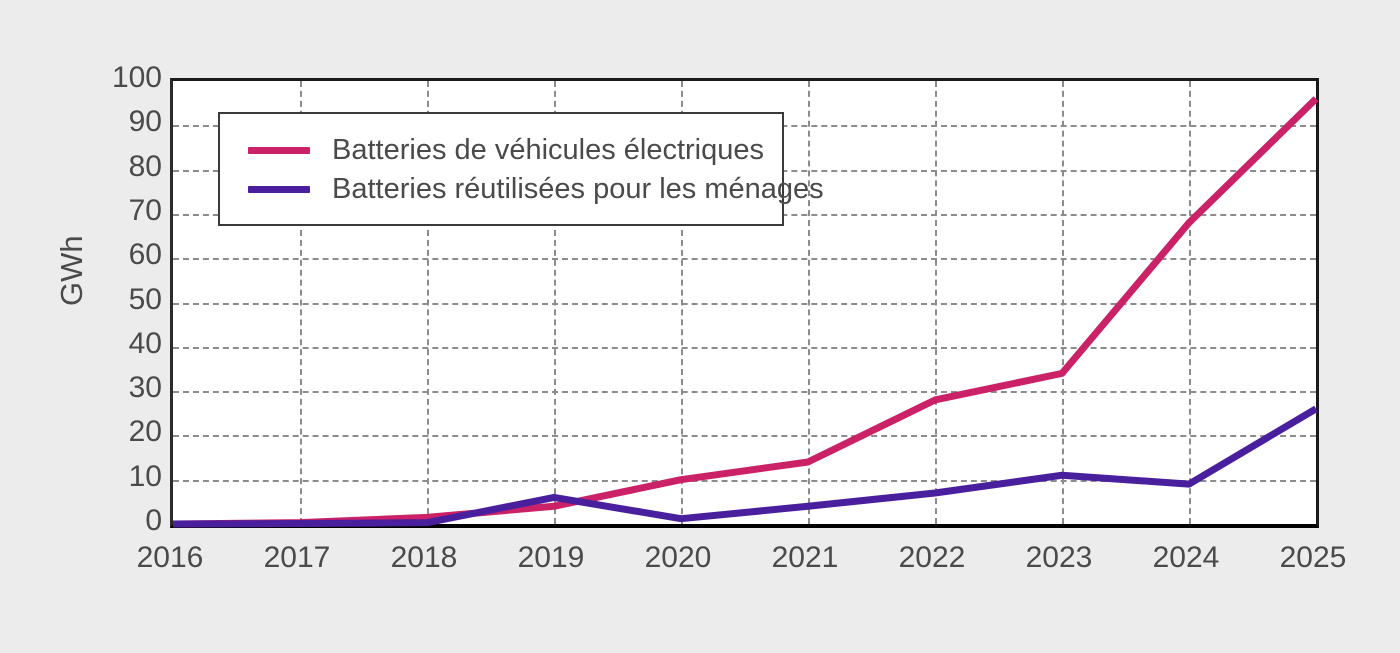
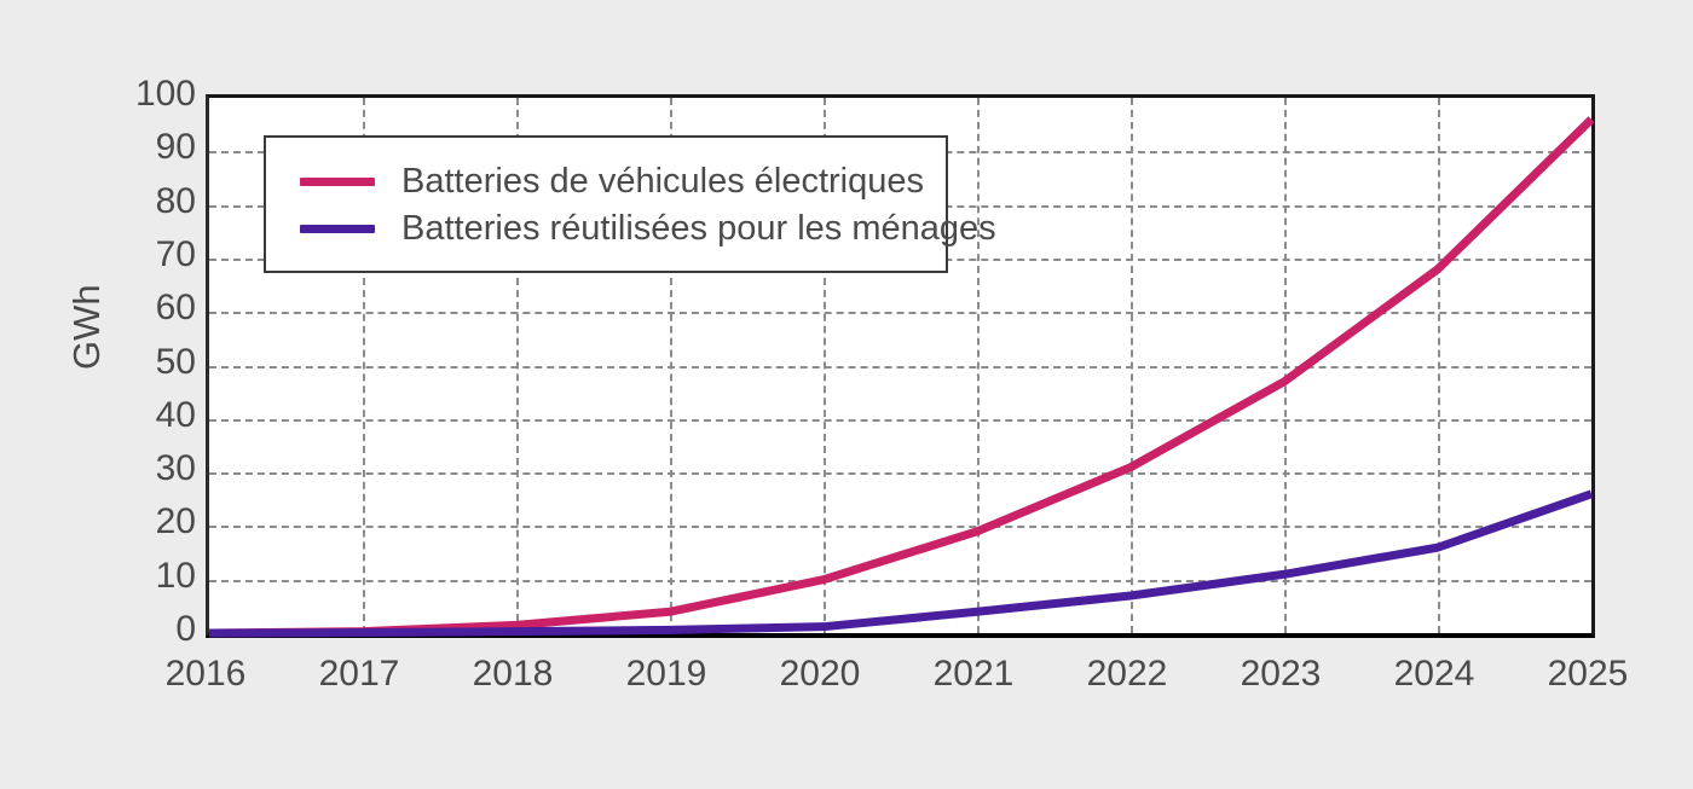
Batteries réutilisées pour les ménages/2019: 6 -> 1
Batteries de véhicules électriques/2021: 14 -> 19
Batteries de véhicules électriques/2022: 28 -> 31
Batteries de véhicules électriques/2023: 34 -> 47
Batteries réutilisées pour les ménages/2024: 9 -> 16
